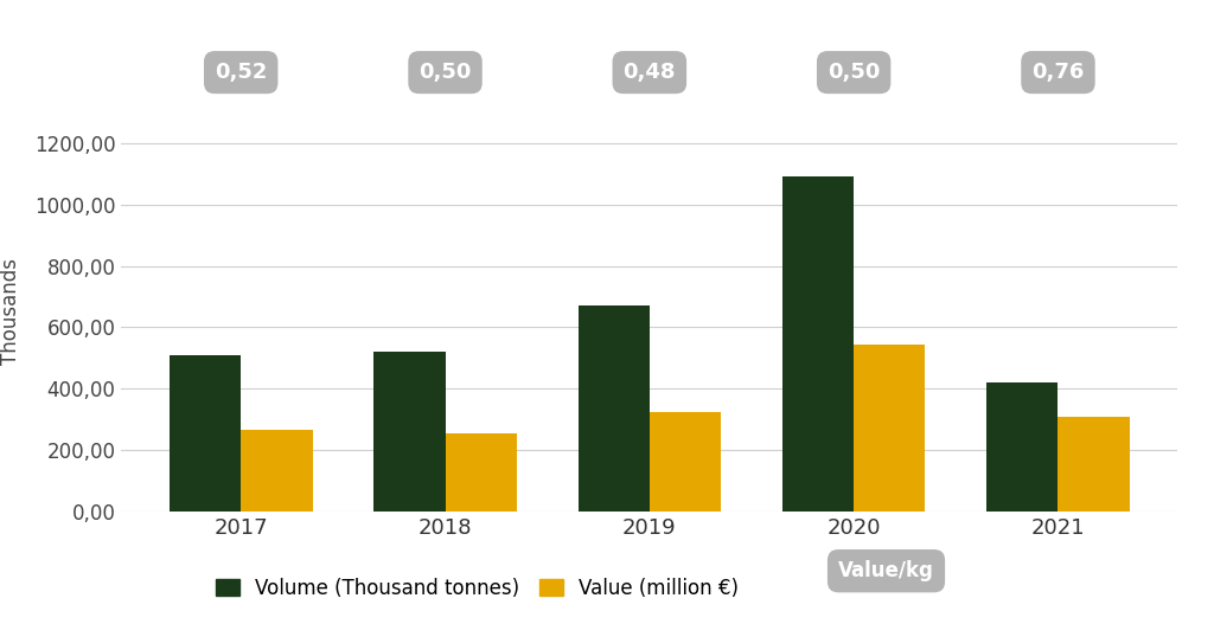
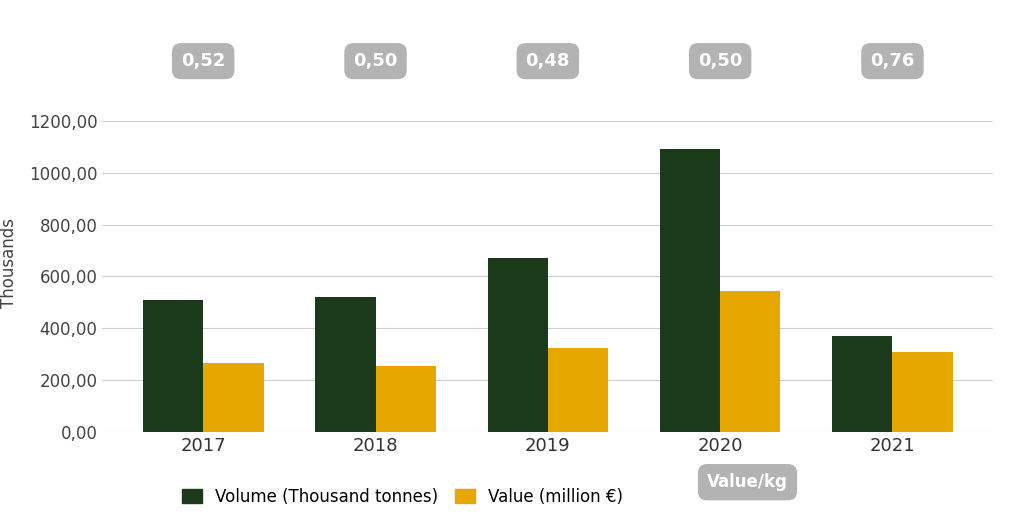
Volume (Thousand tonnes)/2021: 420 -> 370
